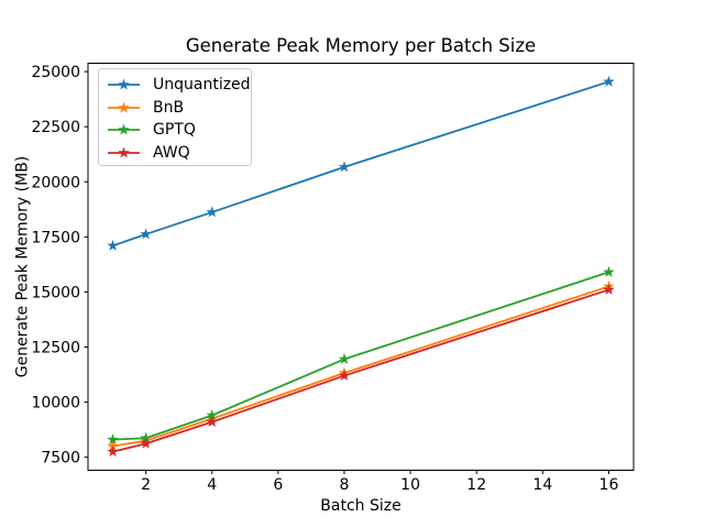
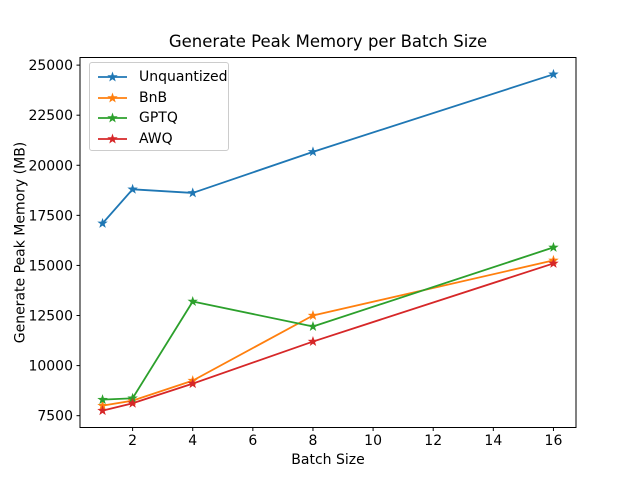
Unquantized/2: 17600 -> 18800
GPTQ/4: 9400 -> 13200
BnB/8: 11300 -> 12500
